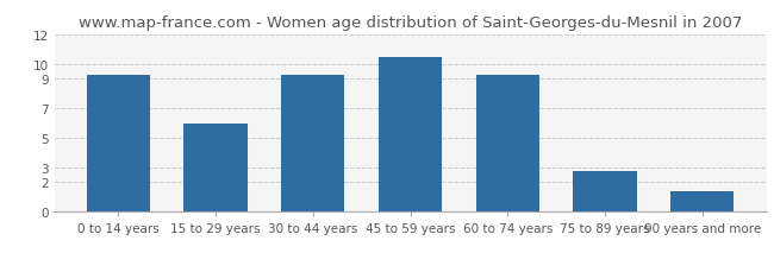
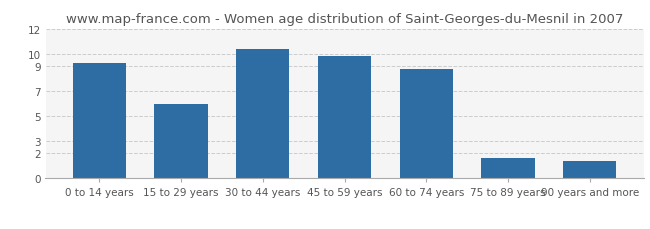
30 to 44 years: 9.3 -> 10.4
45 to 59 years: 10.5 -> 9.8
60 to 74 years: 9.3 -> 8.8
75 to 89 years: 2.8 -> 1.6
